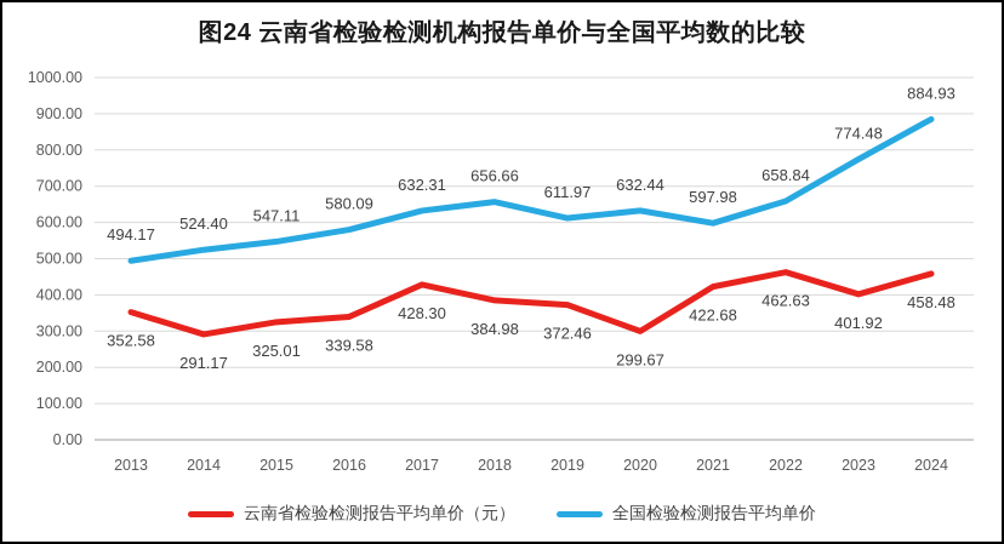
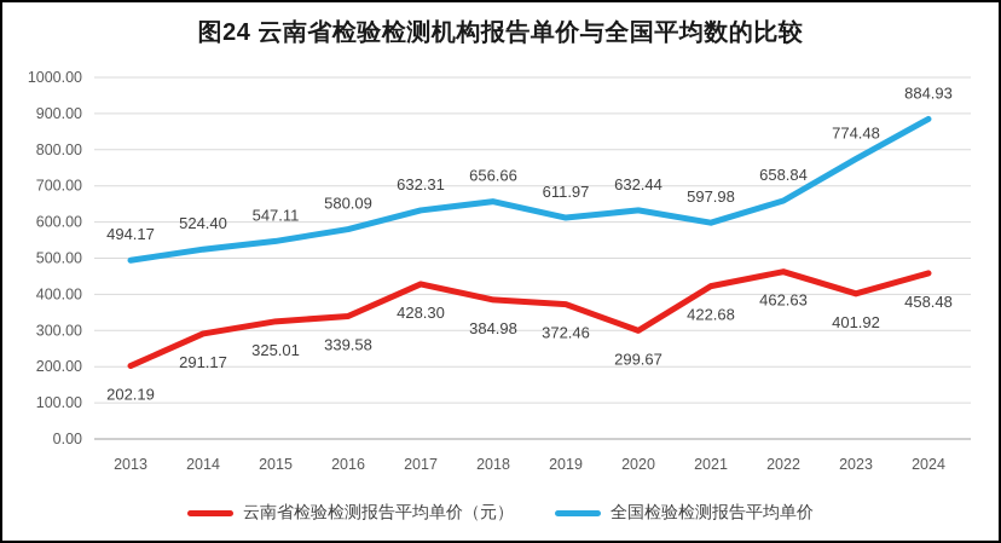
云南省检验检测报告平均单价（元）/2013: 352.58 -> 202.19
